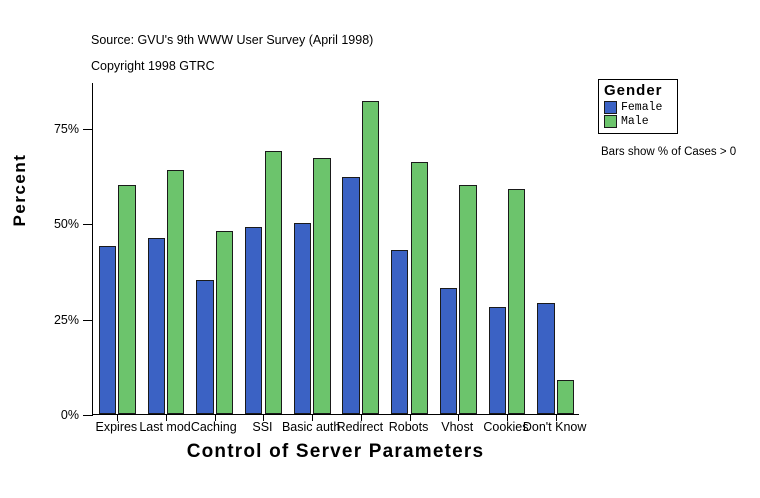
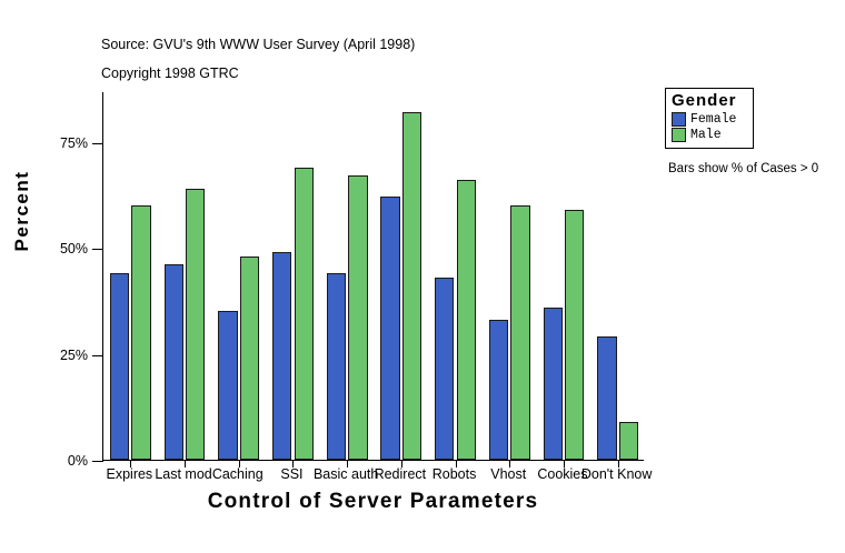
Female/Basic auth: 50% -> 44%
Female/Cookies: 28% -> 36%
